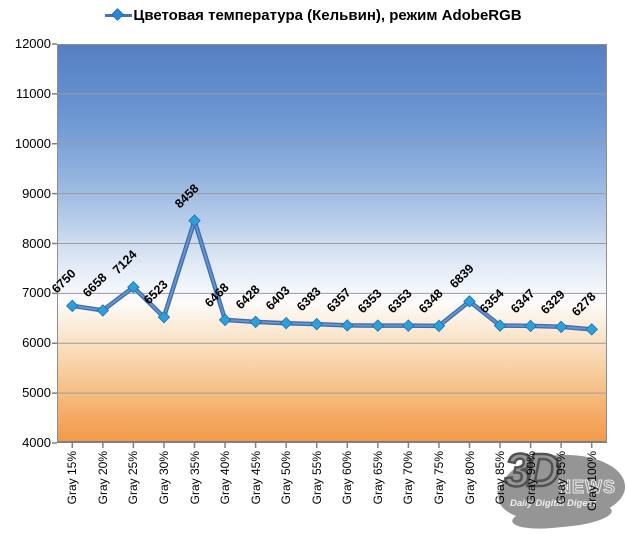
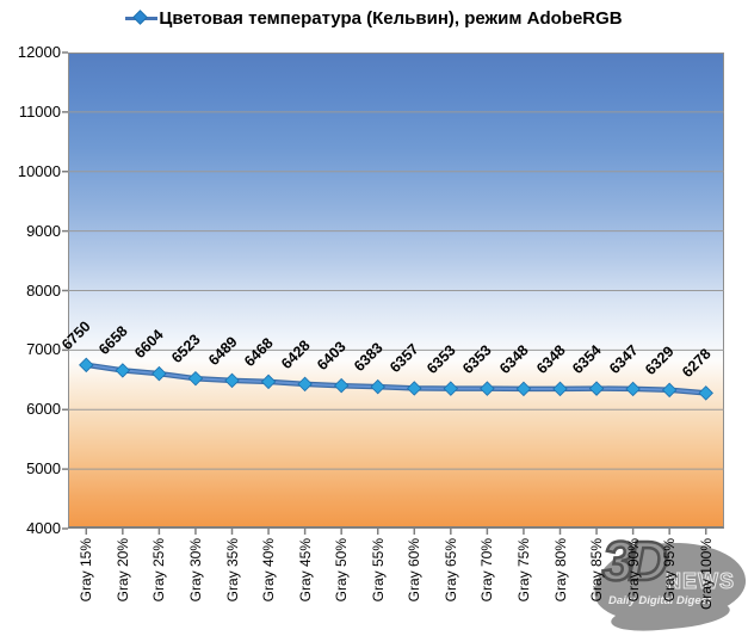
Gray 25%: 7124 -> 6604
Gray 35%: 8458 -> 6489
Gray 80%: 6839 -> 6348
